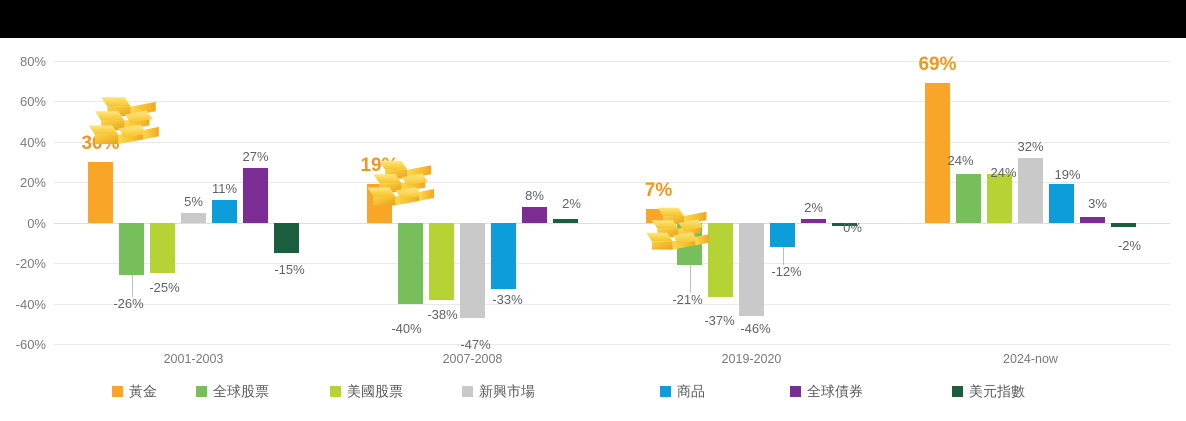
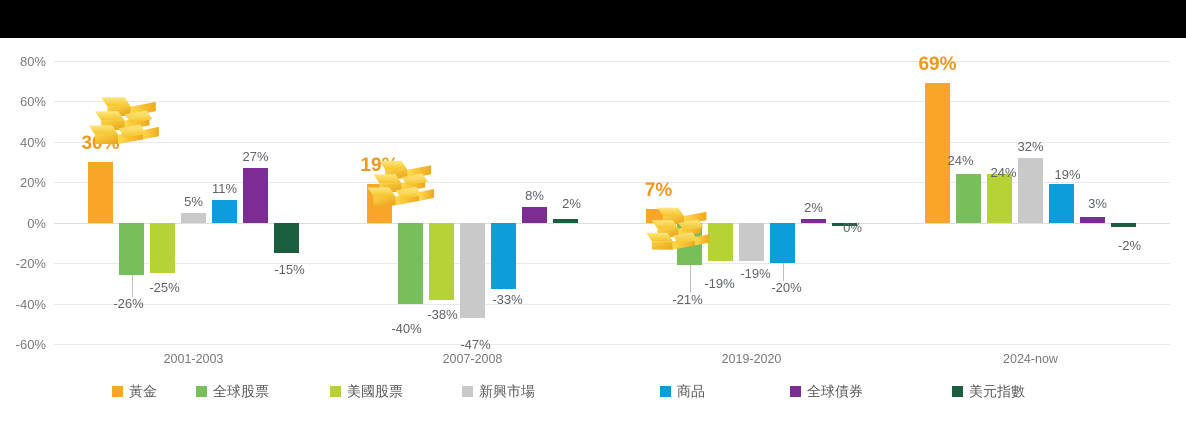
美國股票/2019-2020: -37% -> -19%
新興市場/2019-2020: -46% -> -19%
商品/2019-2020: -12% -> -20%
